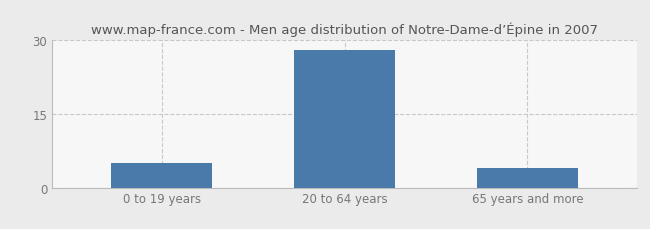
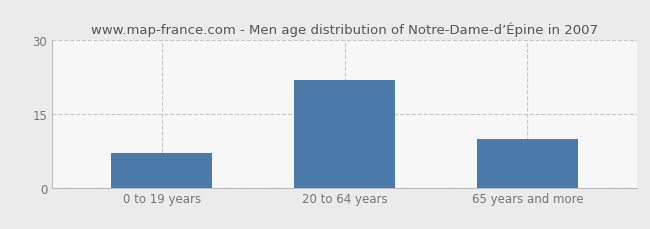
0 to 19 years: 5 -> 7
20 to 64 years: 28 -> 22
65 years and more: 4 -> 10
